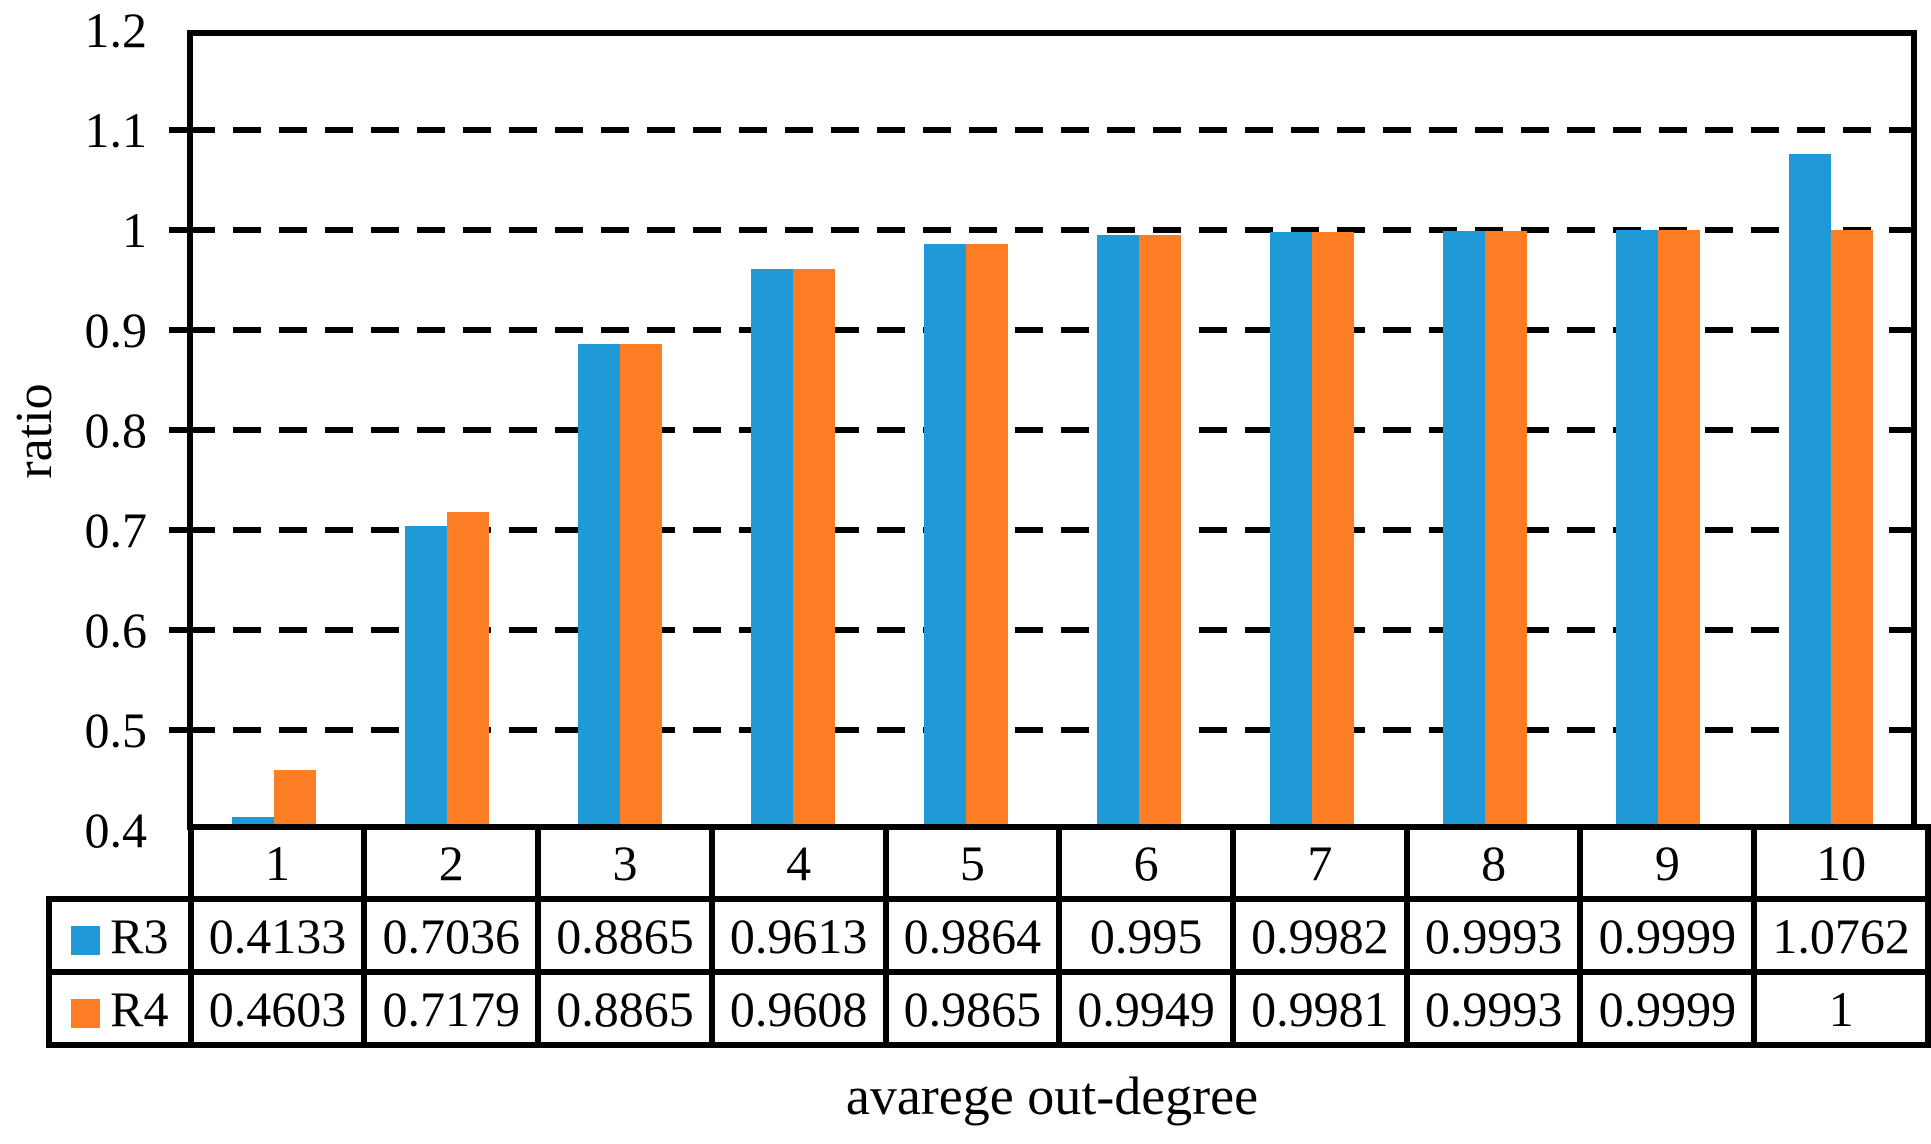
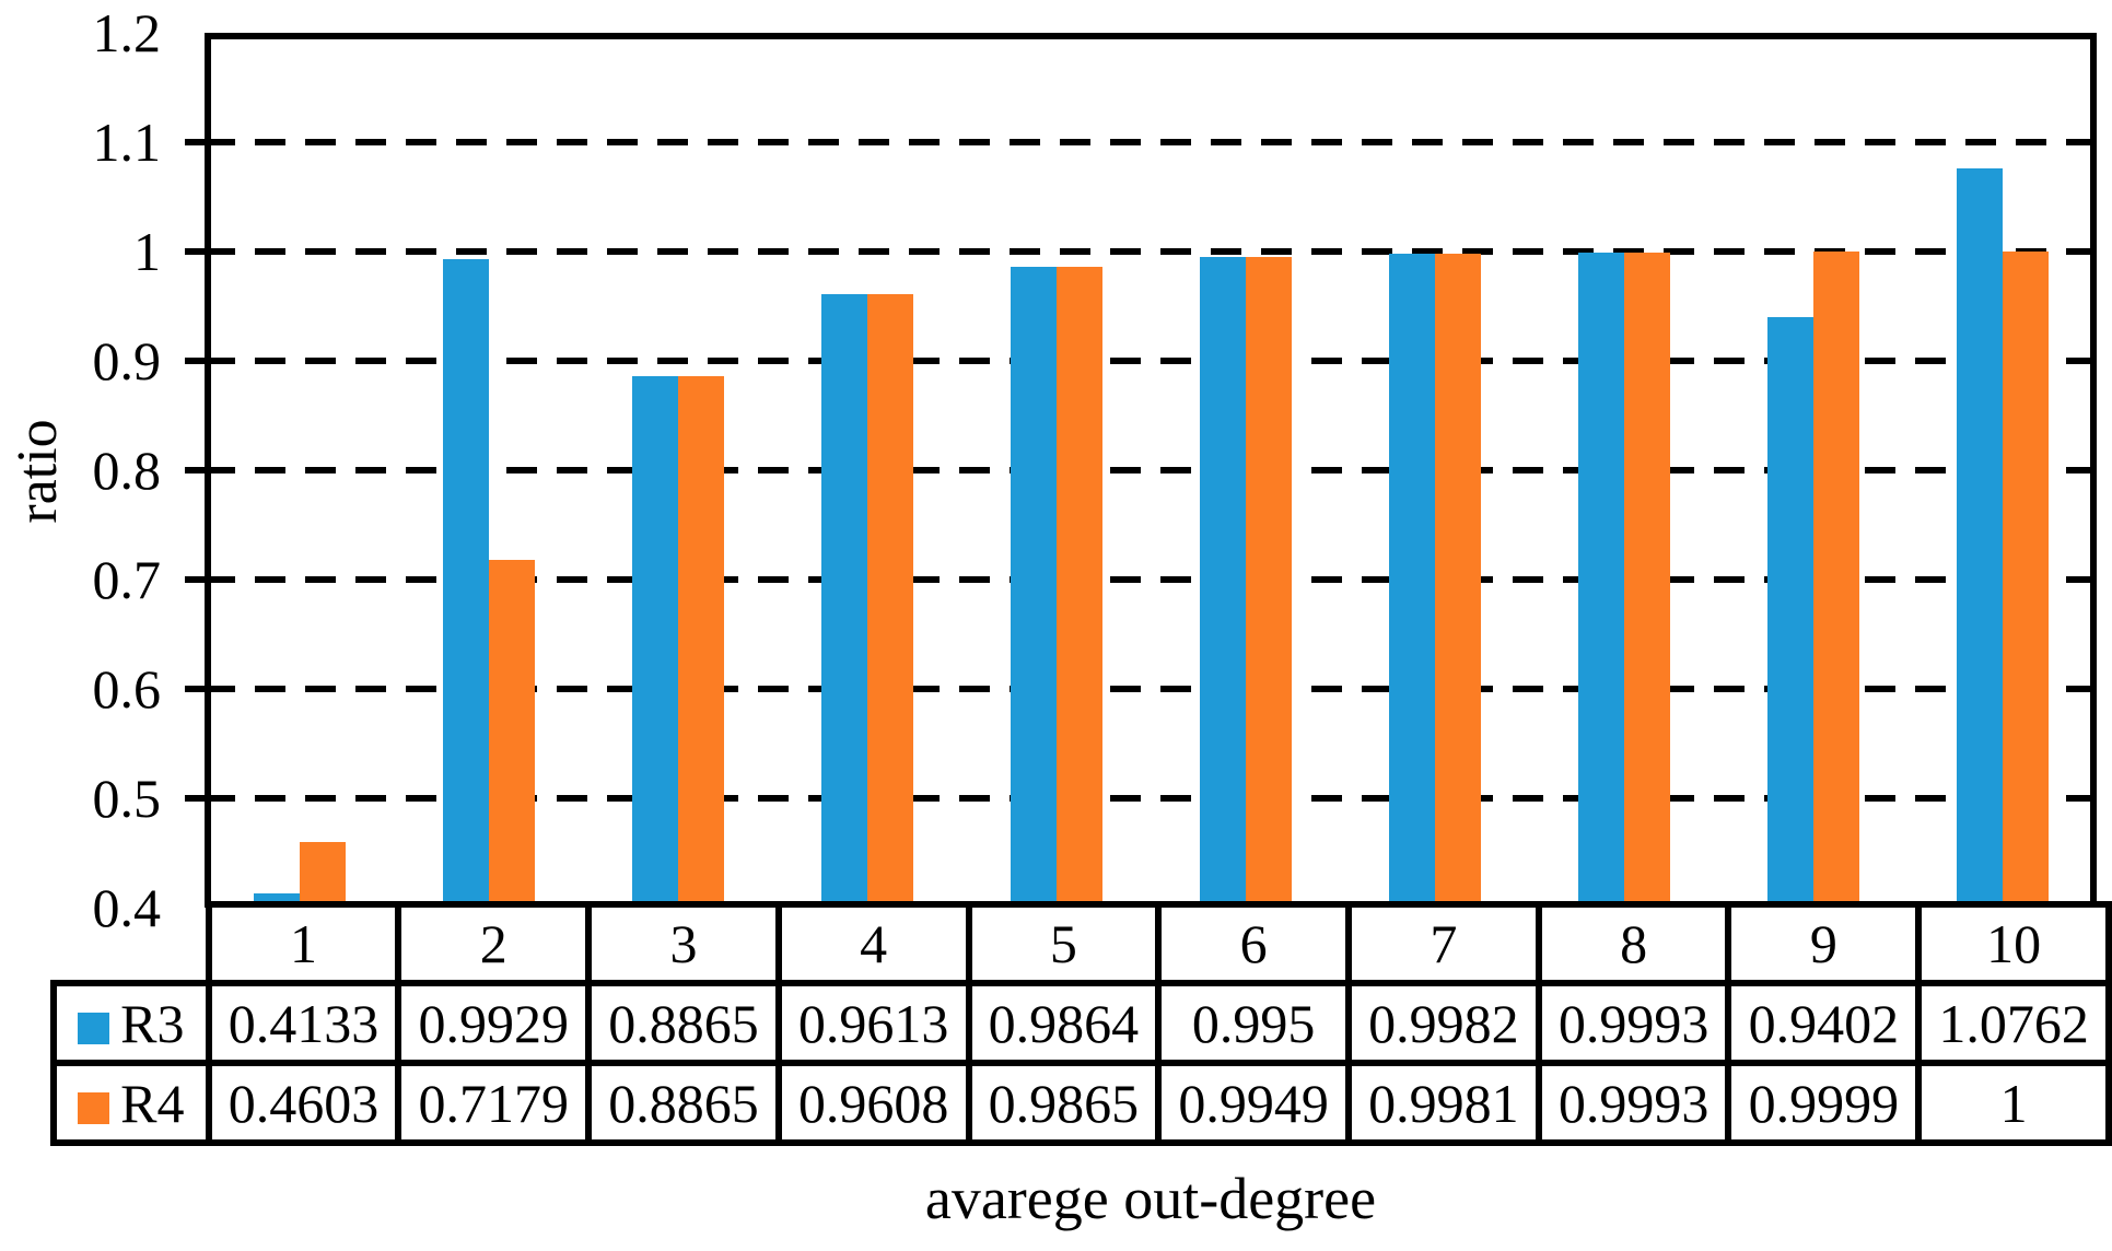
R3/2: 0.7036 -> 0.9929
R3/9: 0.9999 -> 0.9402
